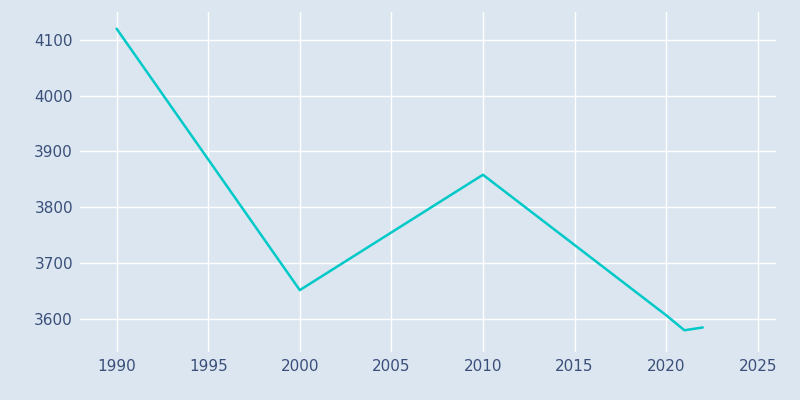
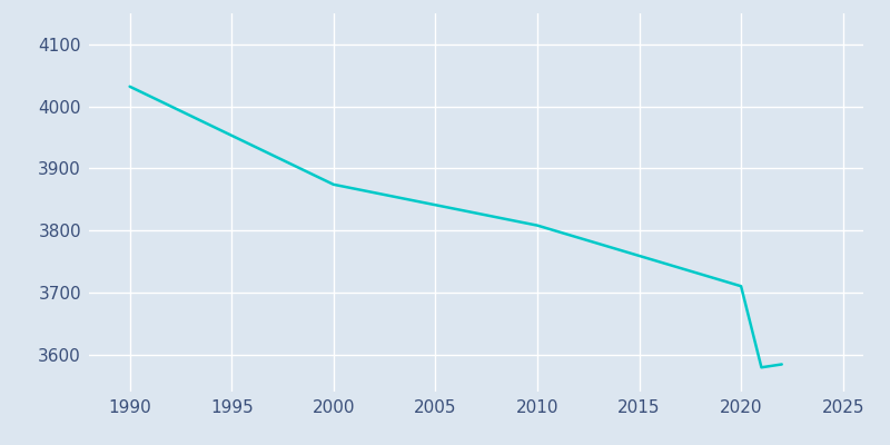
1990: 4120 -> 4032
2000: 3651 -> 3874
2010: 3858 -> 3808
2020: 3606 -> 3710
